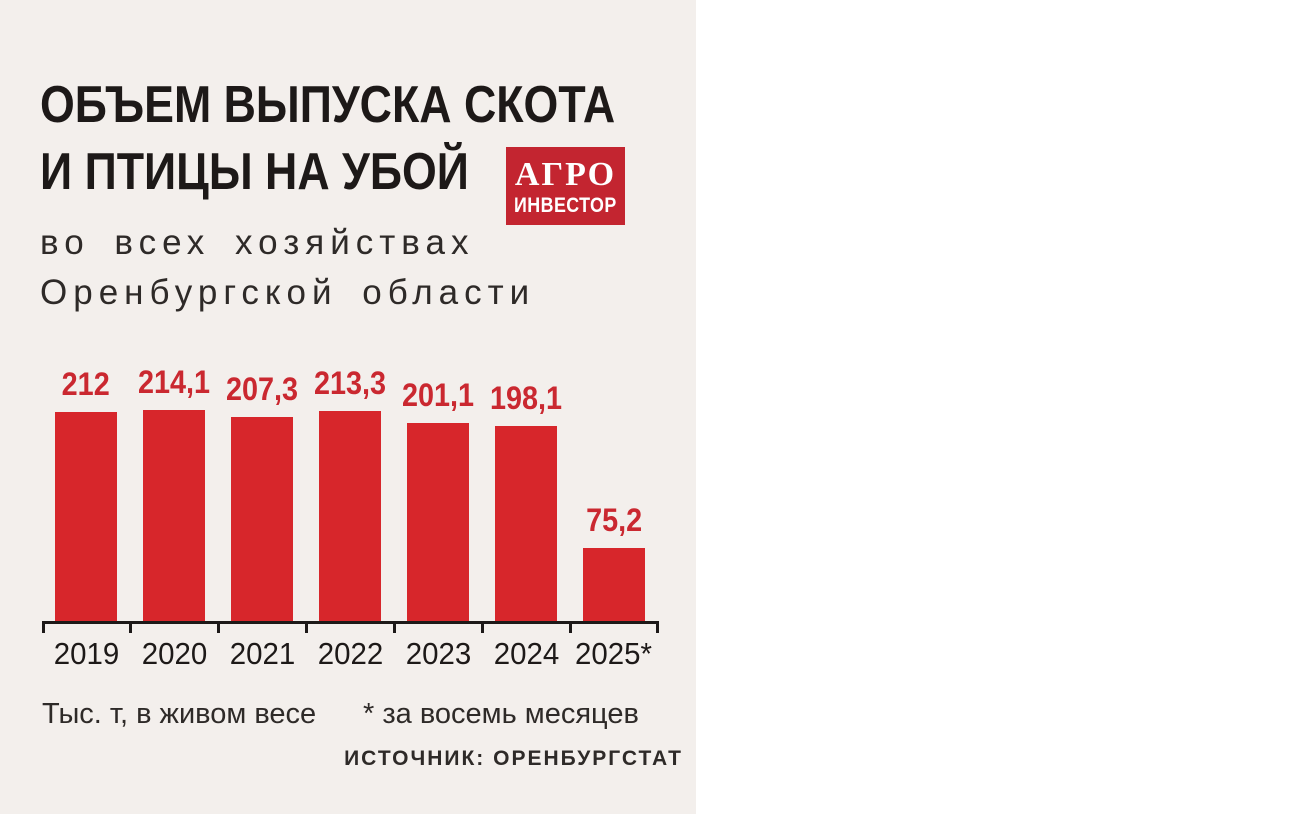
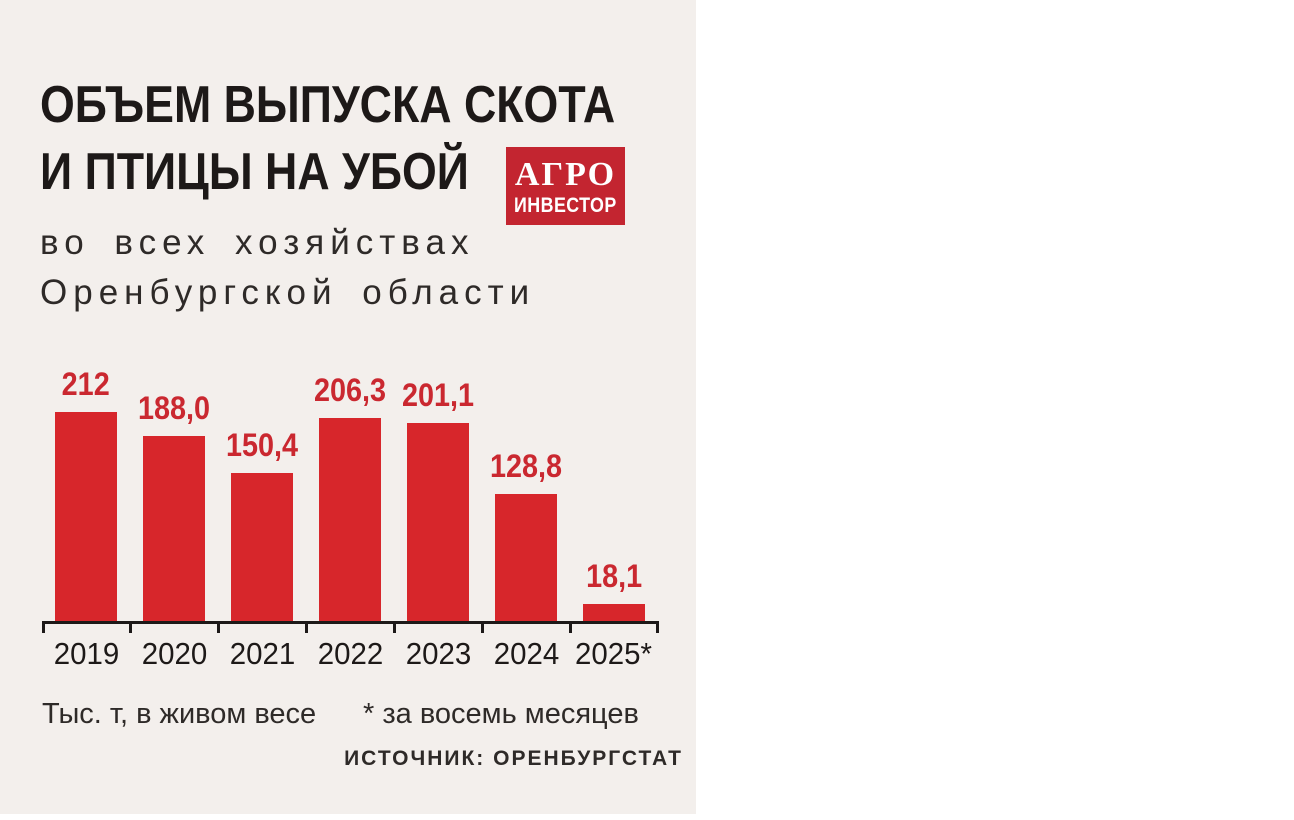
2020: 214,1 -> 188,0
2021: 207,3 -> 150,4
2022: 213,3 -> 206,3
2024: 198,1 -> 128,8
2025*: 75,2 -> 18,1
